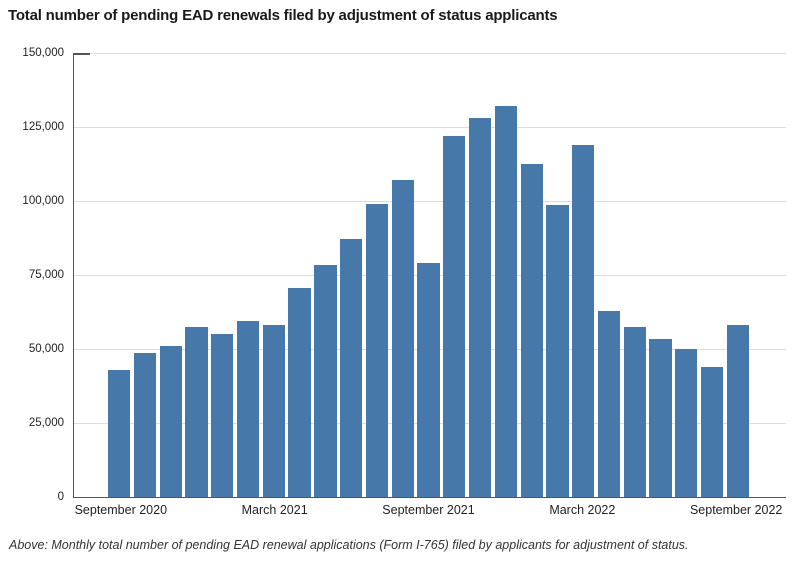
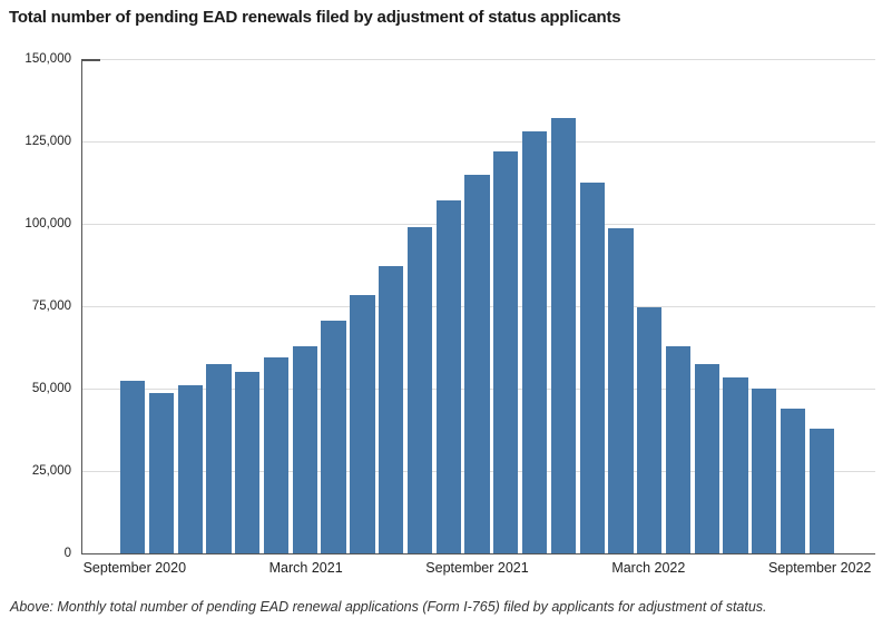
September 2020: 43000 -> 52000
March 2021: 58000 -> 63000
September 2021: 79000 -> 115000
March 2022: 119000 -> 74000
September 2022: 58000 -> 38000
